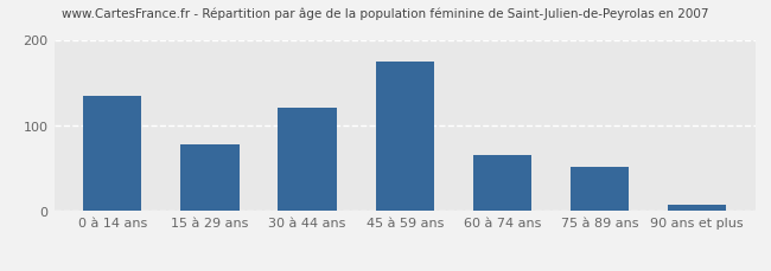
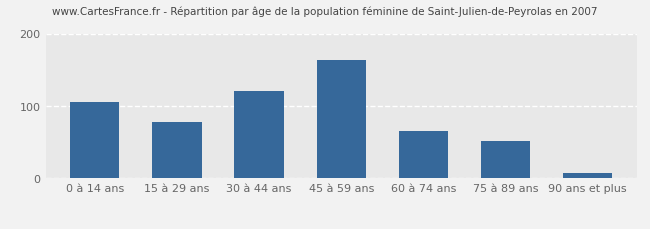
0 à 14 ans: 134 -> 105
45 à 59 ans: 174 -> 163
